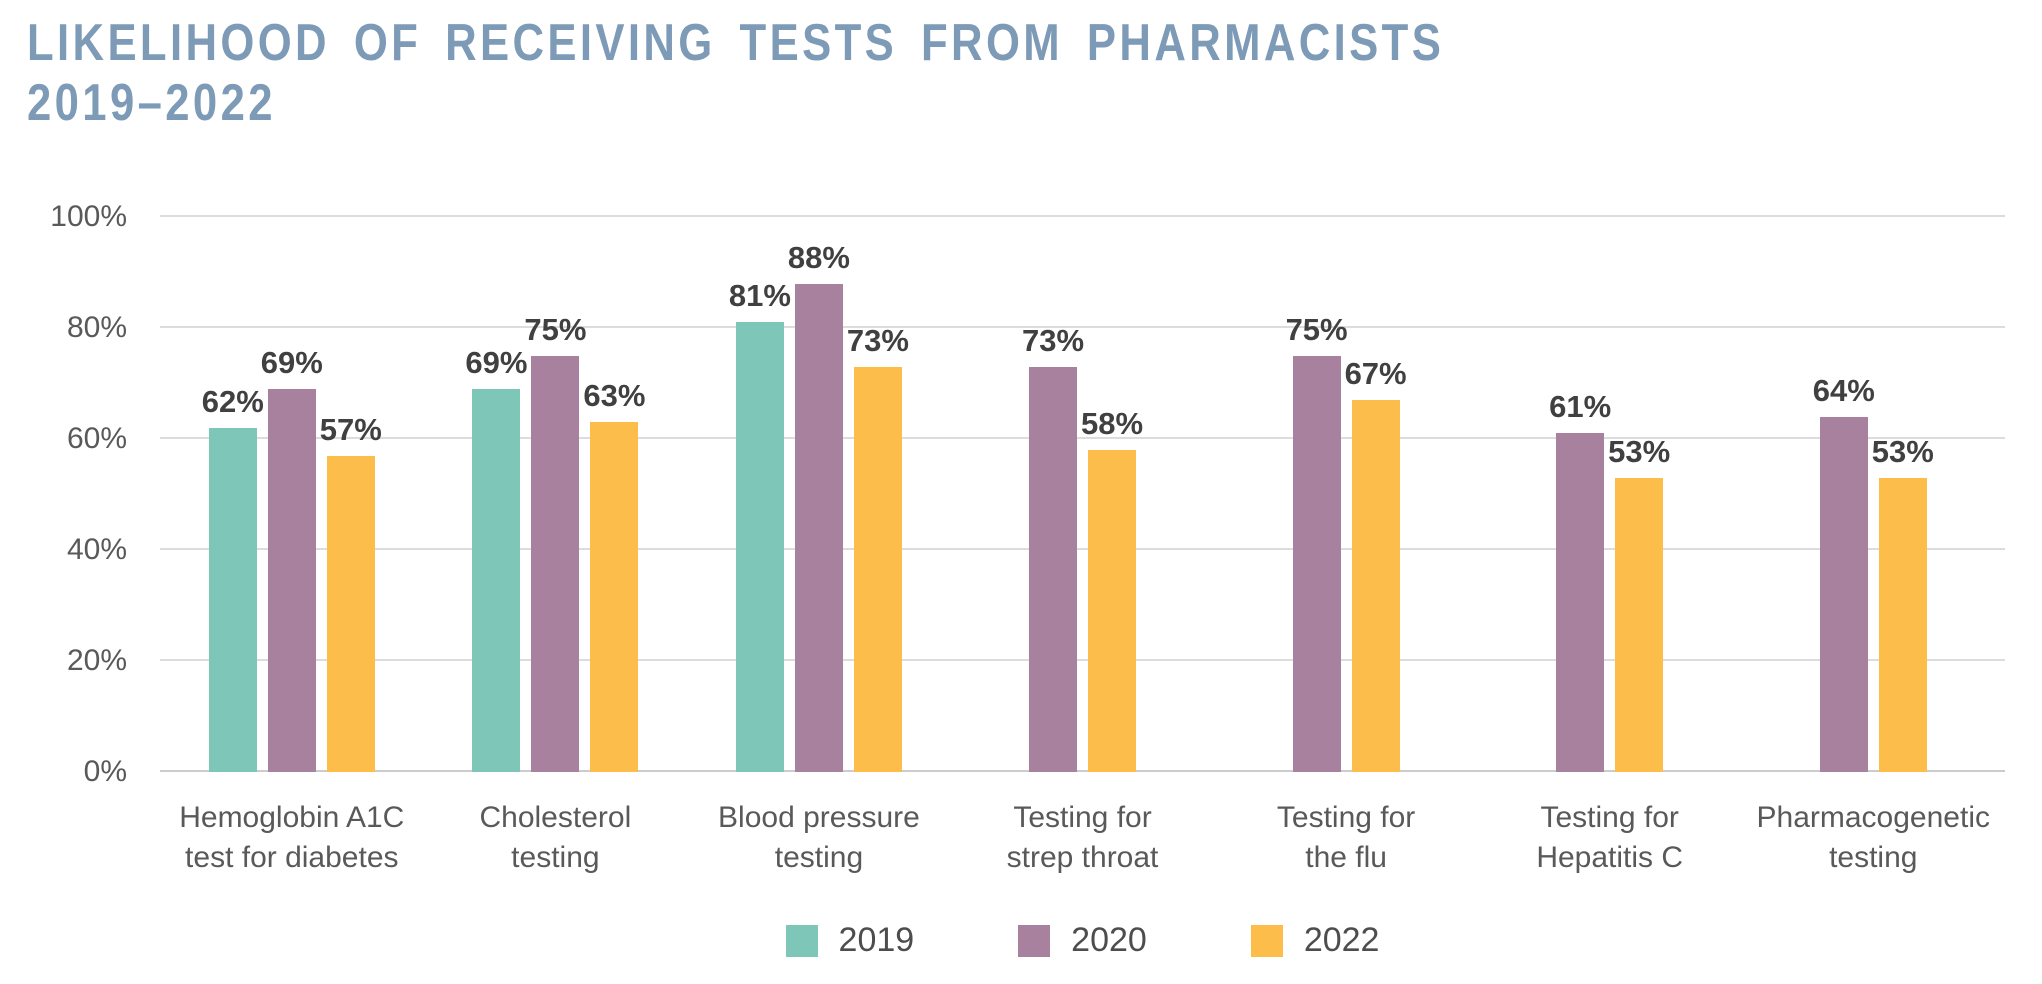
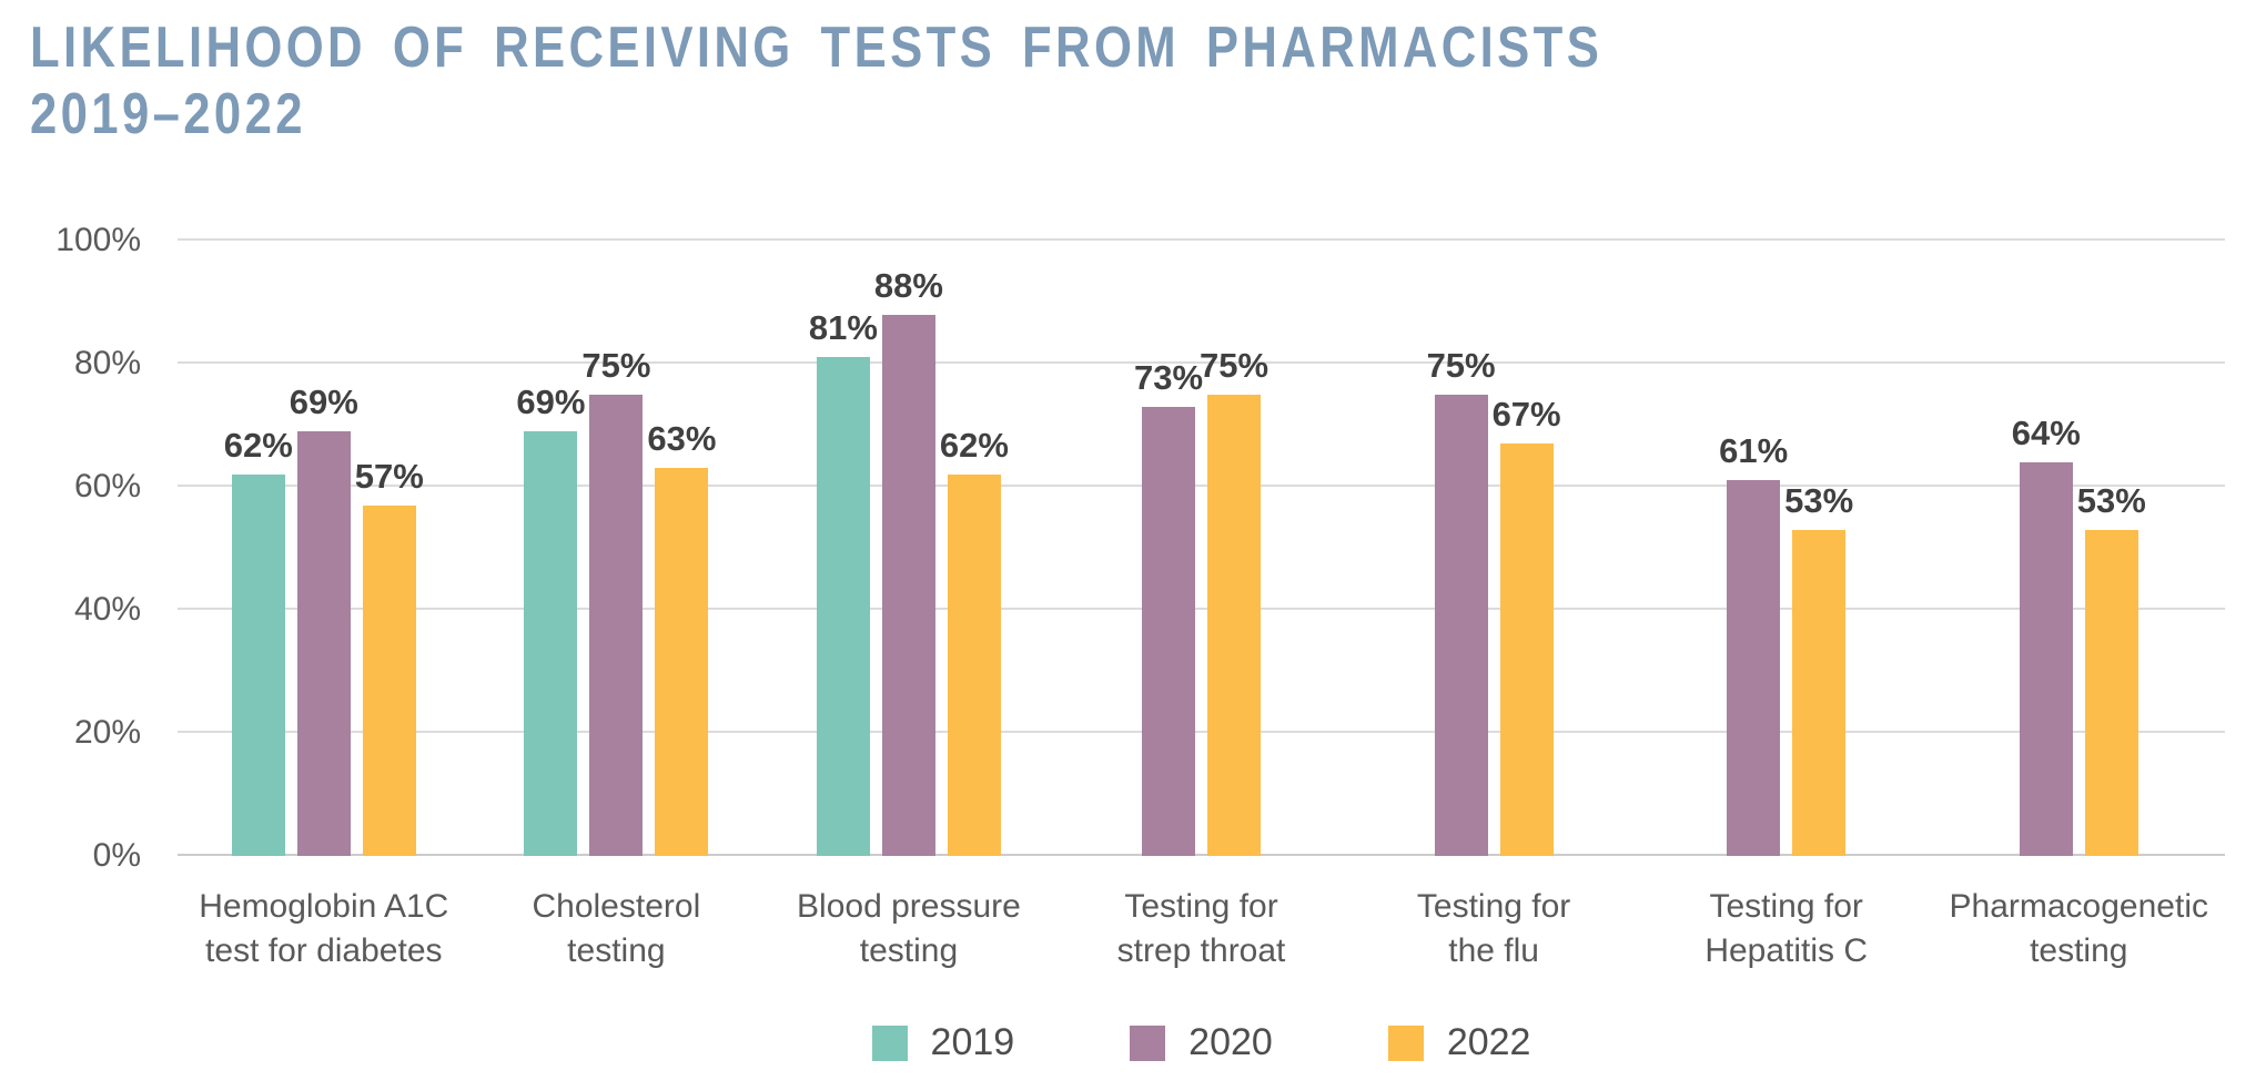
2022/Blood pressure testing: 73% -> 62%
2022/Testing for strep throat: 58% -> 75%
